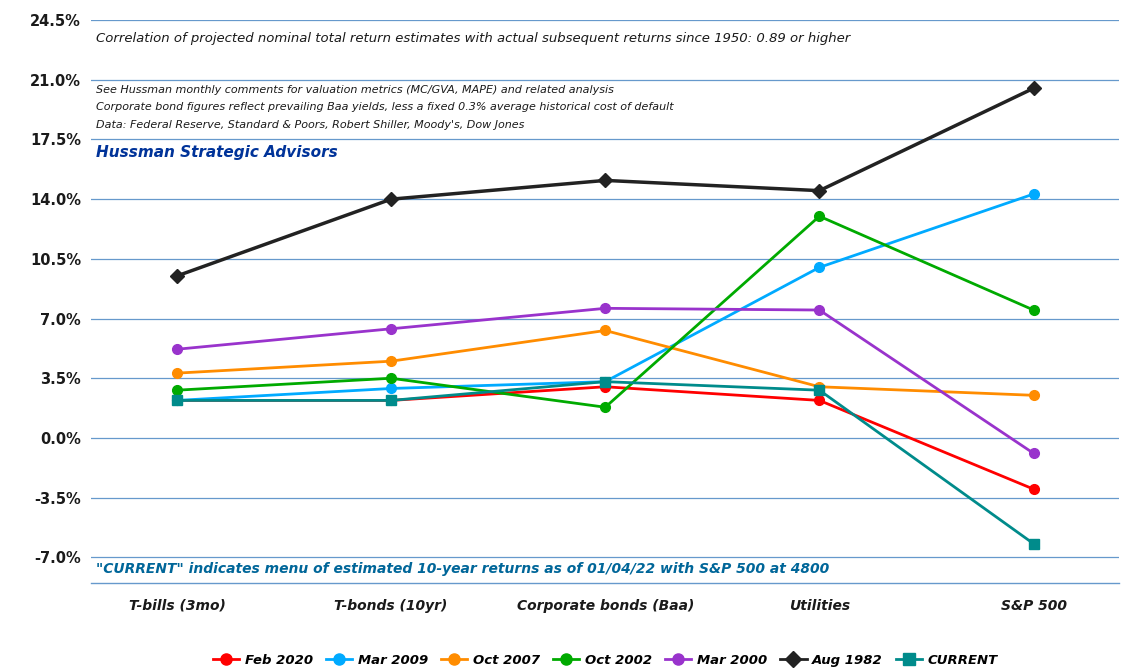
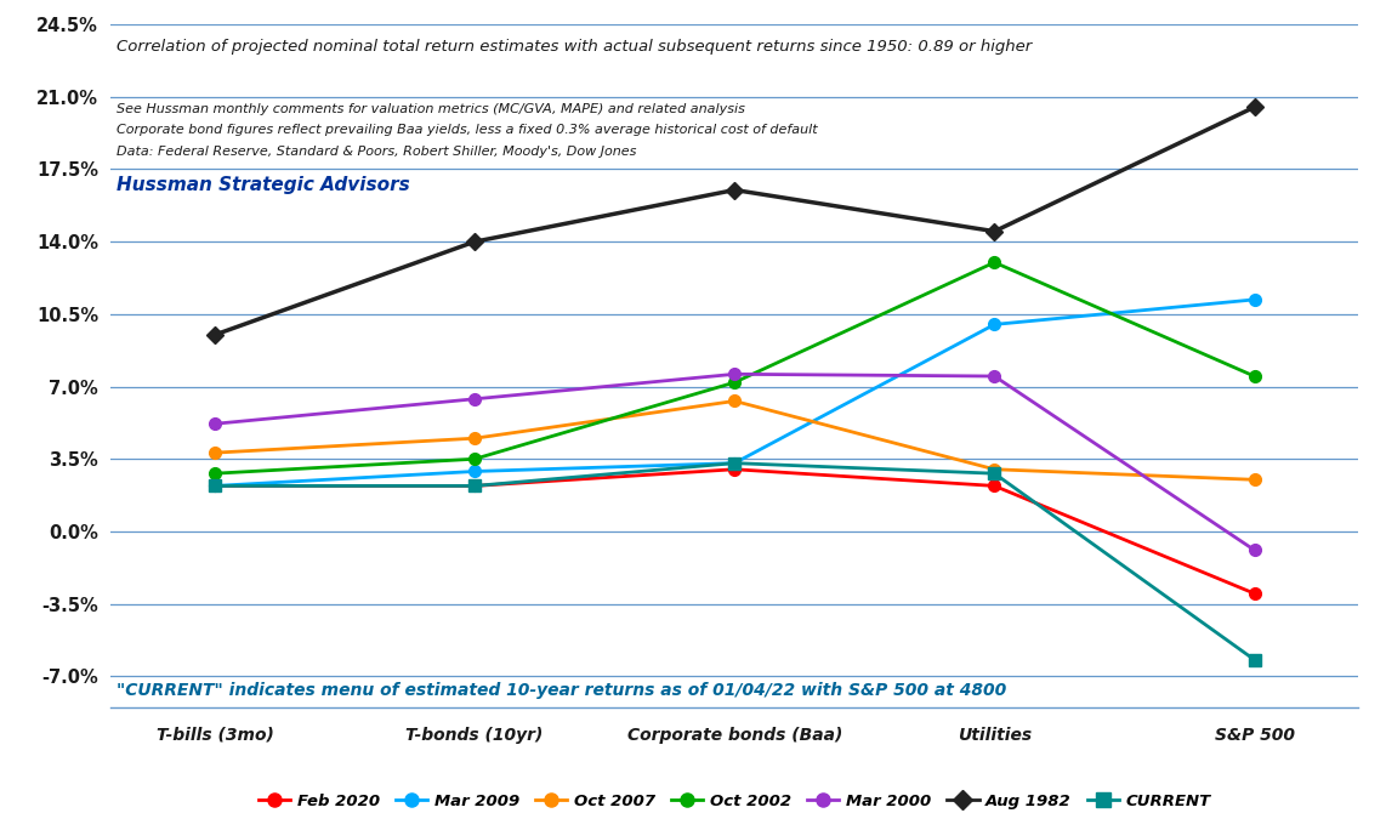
Oct 2002/Corporate bonds (Baa): 1.8% -> 7.2%
Aug 1982/Corporate bonds (Baa): 15.1% -> 16.5%
Mar 2009/S&P 500: 14.3% -> 11.2%
